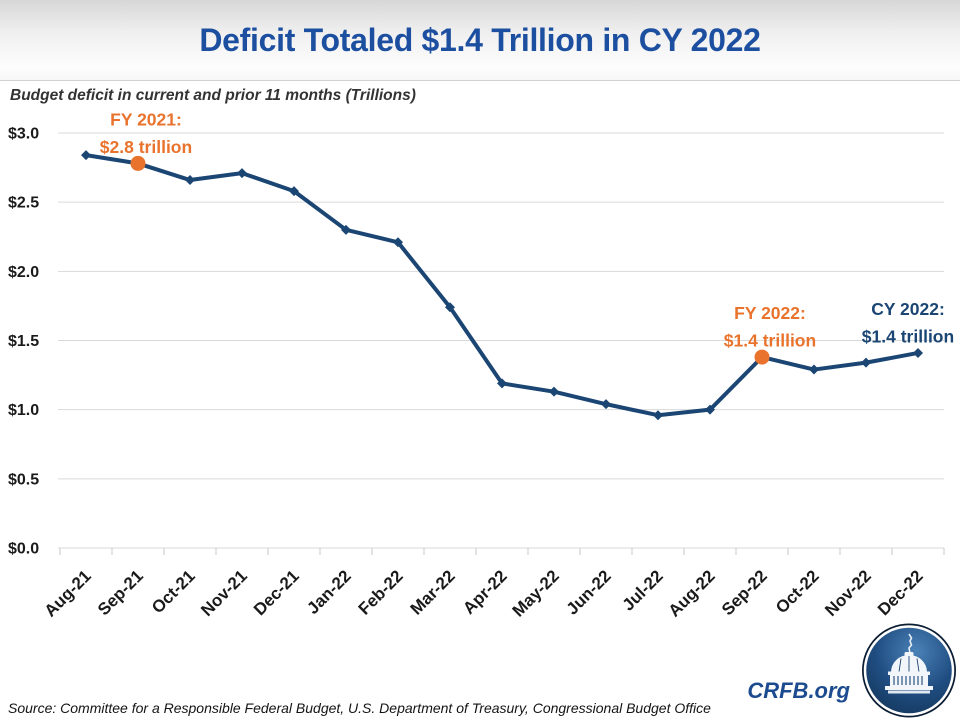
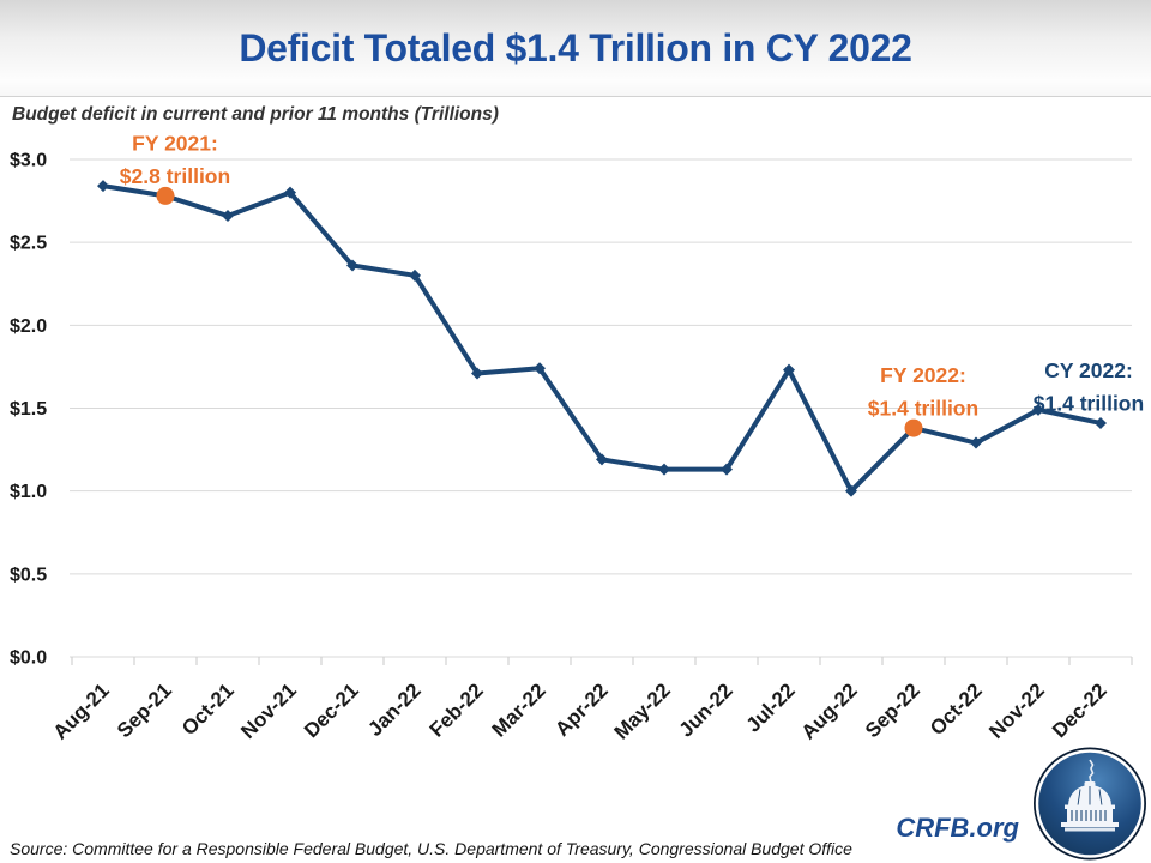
Nov-21: $2.71 -> $2.80
Dec-21: $2.58 -> $2.36
Feb-22: $2.21 -> $1.71
Jun-22: $1.04 -> $1.13
Jul-22: $0.96 -> $1.73
Nov-22: $1.34 -> $1.49
